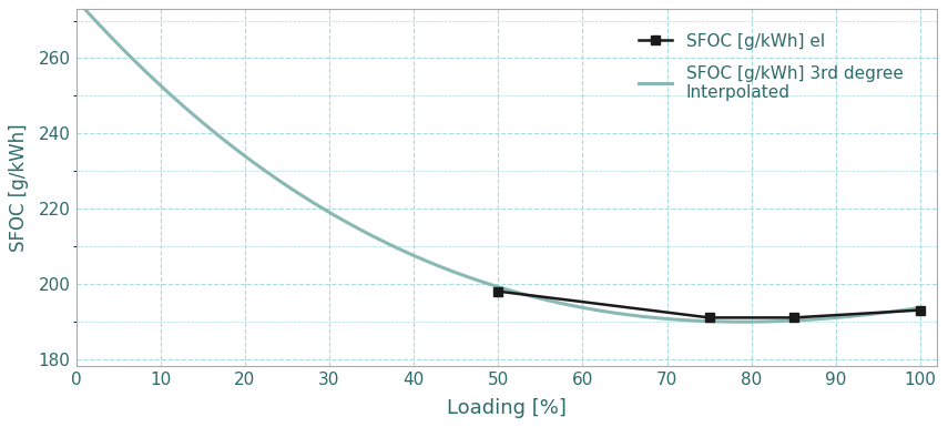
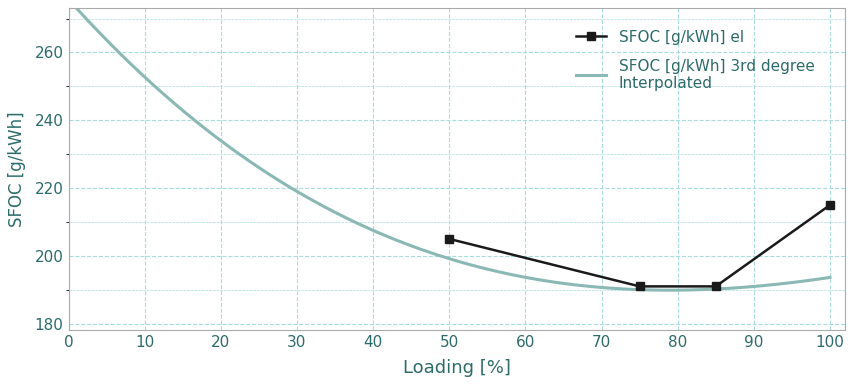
SFOC [g/kWh] el/50: 198 -> 205
SFOC [g/kWh] el/100: 193 -> 215
